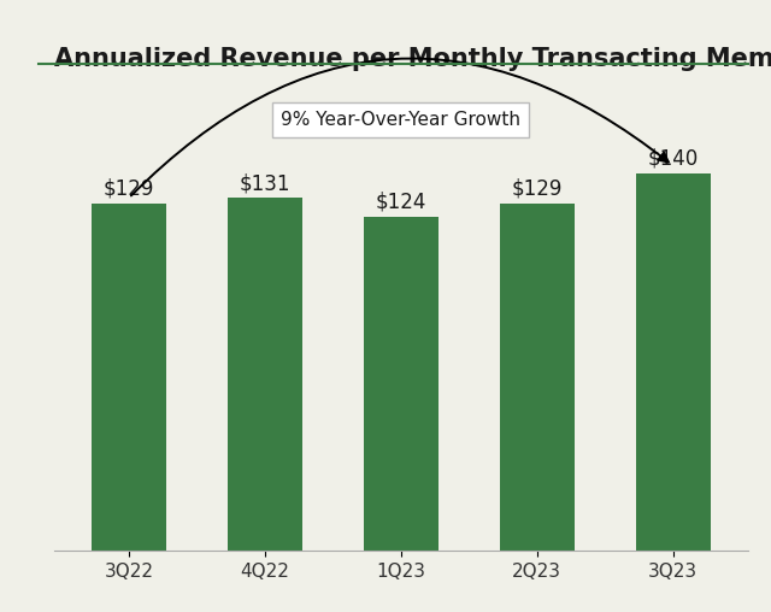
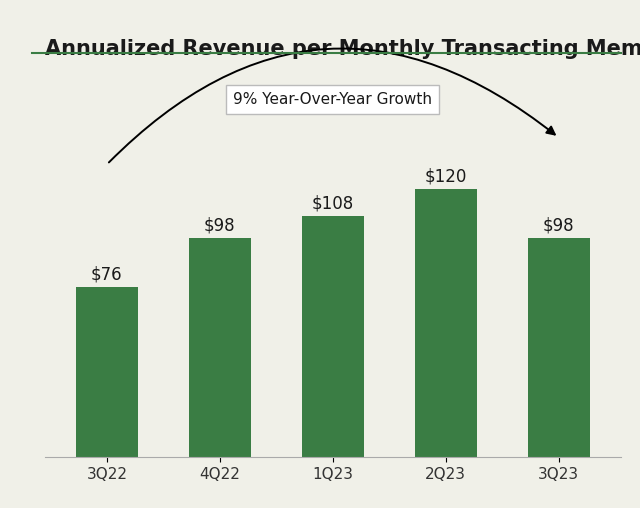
3Q22: $129 -> $76
4Q22: $131 -> $98
1Q23: $124 -> $108
2Q23: $129 -> $120
3Q23: $140 -> $98
